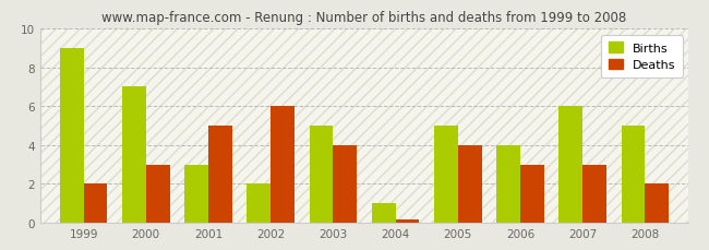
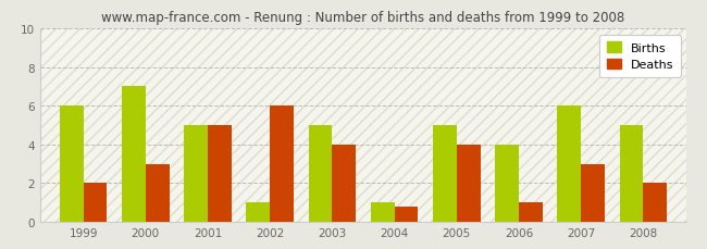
Births/1999: 9 -> 6
Births/2001: 3 -> 5
Births/2002: 2 -> 1
Deaths/2004: 0.1 -> 0.8
Deaths/2006: 3.0 -> 1.0
